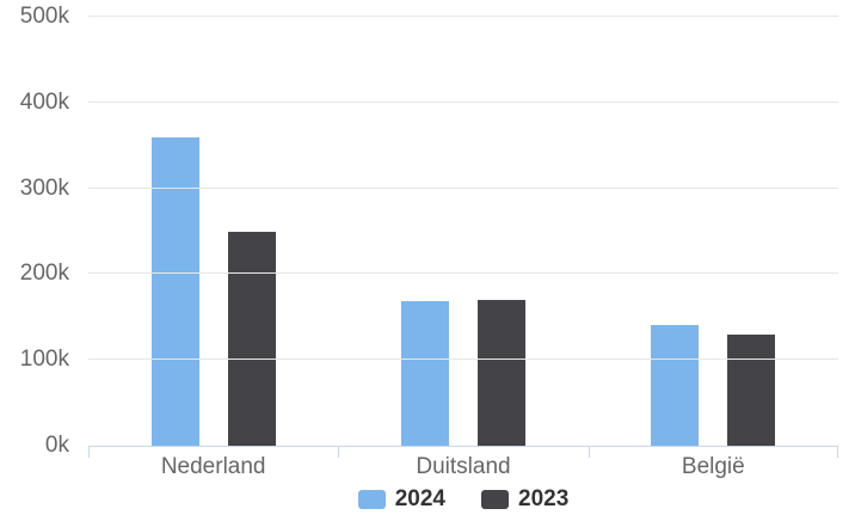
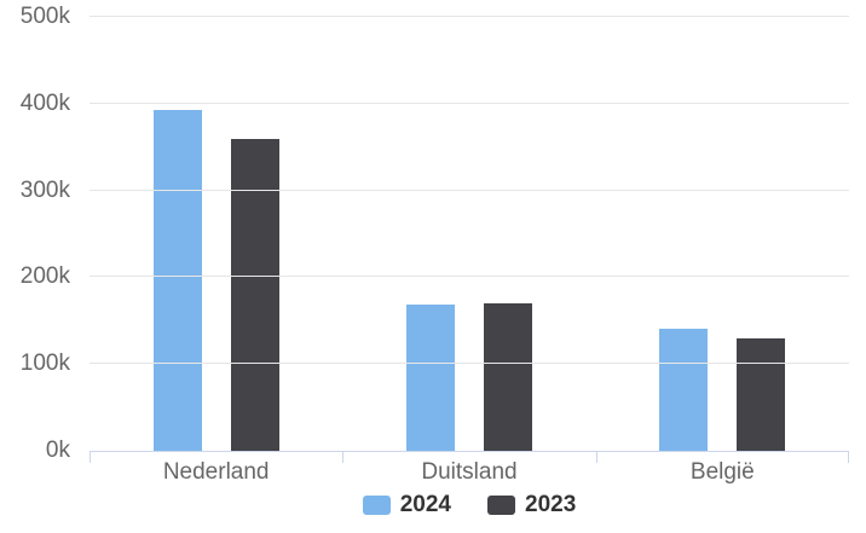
2024/Nederland: 360k -> 390k
2023/Nederland: 250k -> 360k
